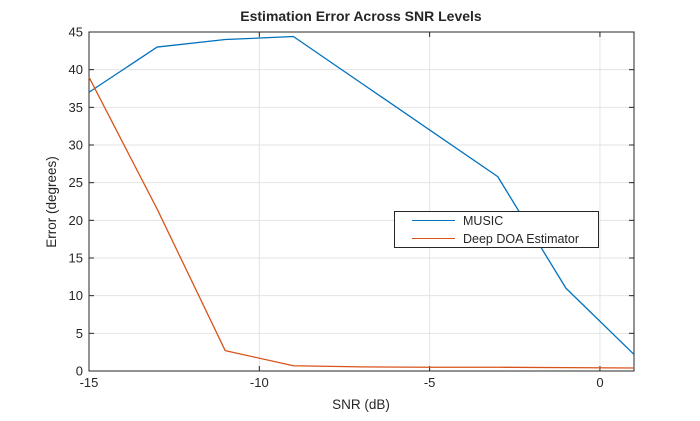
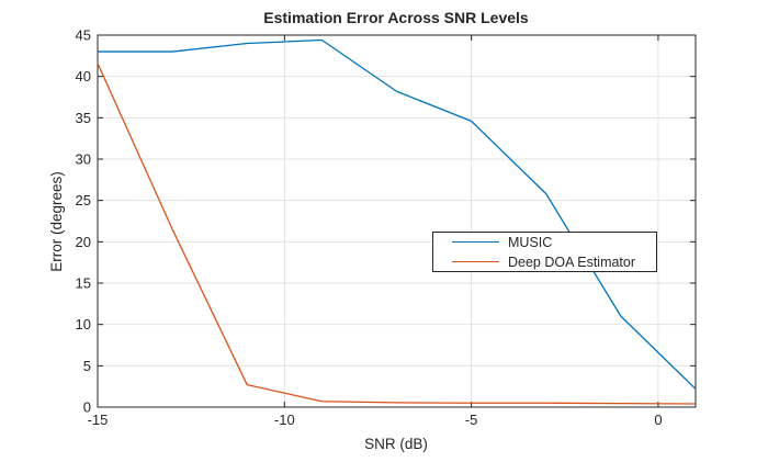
MUSIC/-15: 37 -> 43
Deep DOA Estimator/-15: 39 -> 42
MUSIC/-5: 32 -> 35
